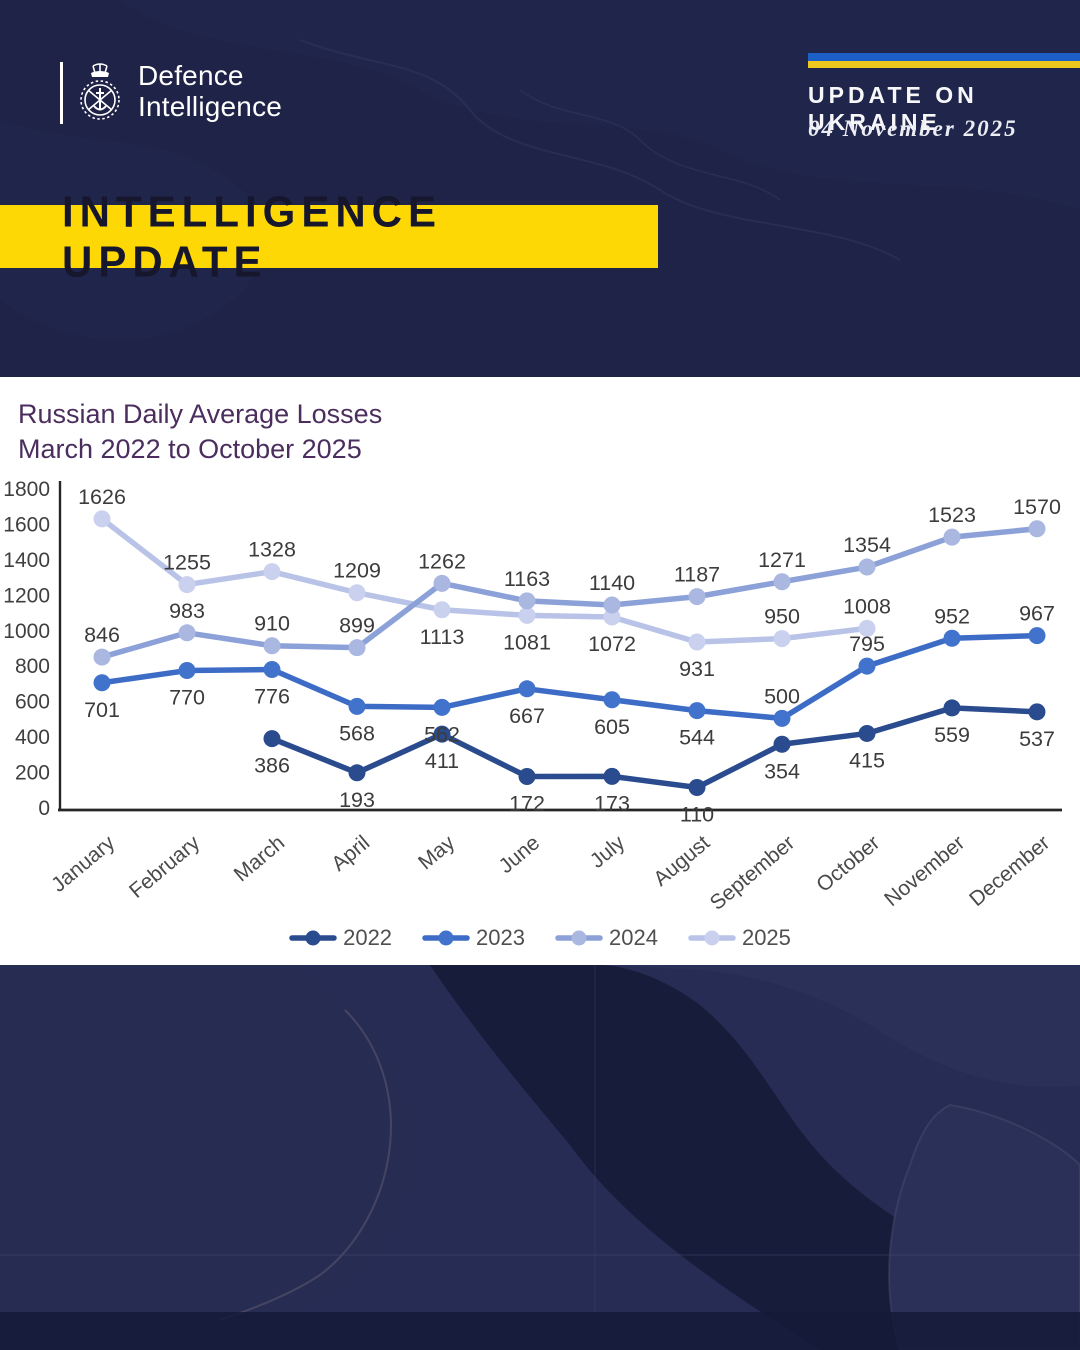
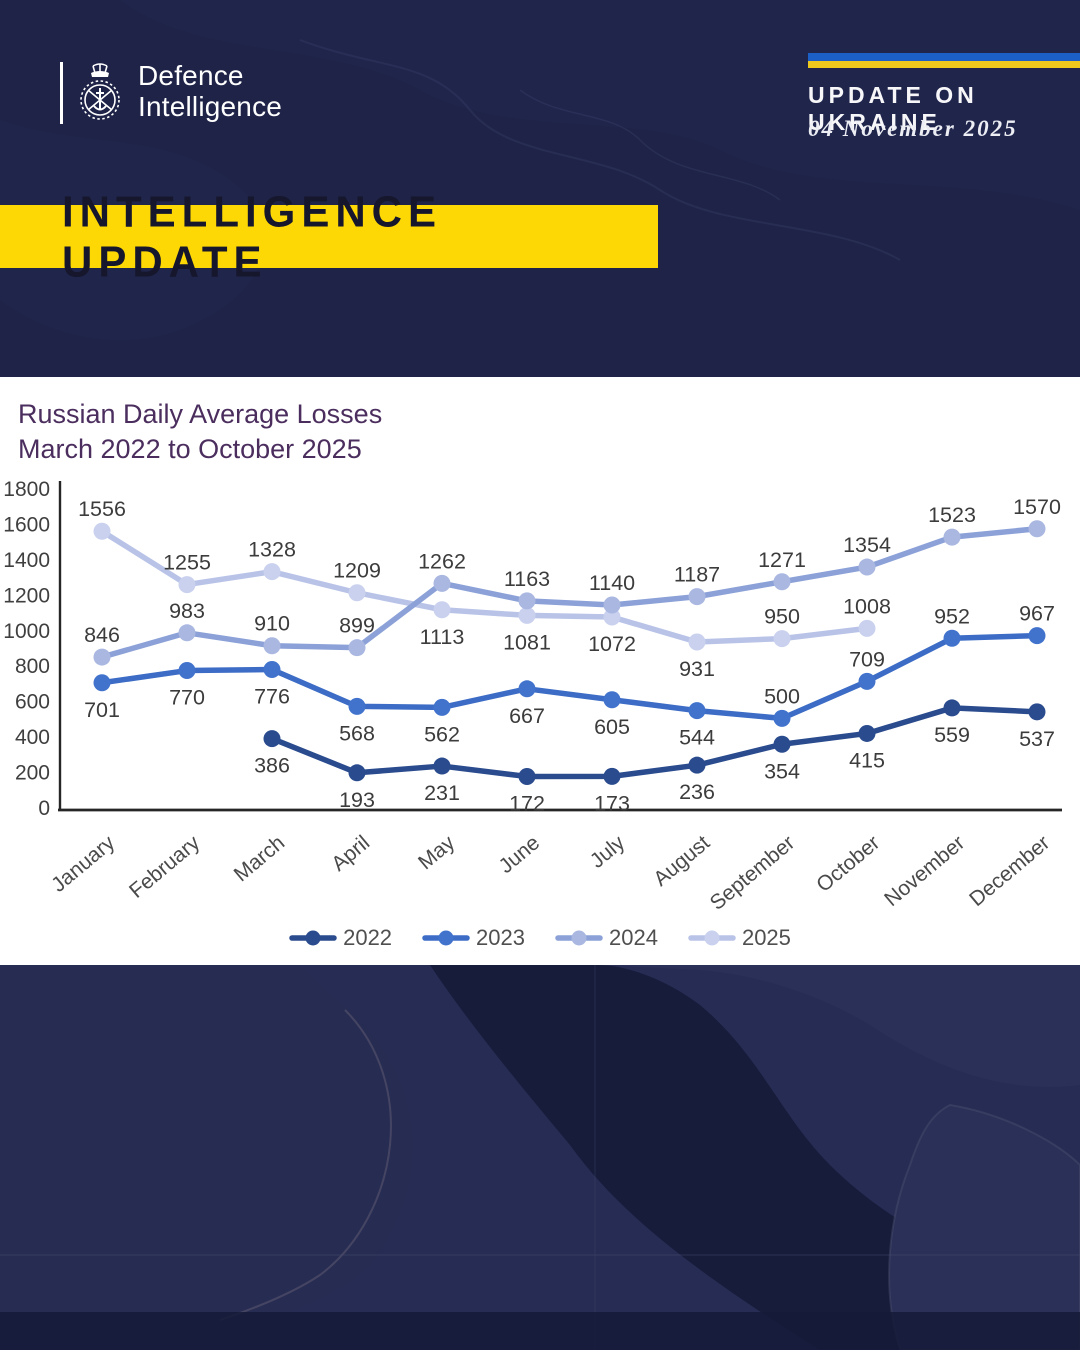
2025/January: 1626 -> 1556
2022/May: 411 -> 231
2022/August: 110 -> 236
2023/October: 795 -> 709
